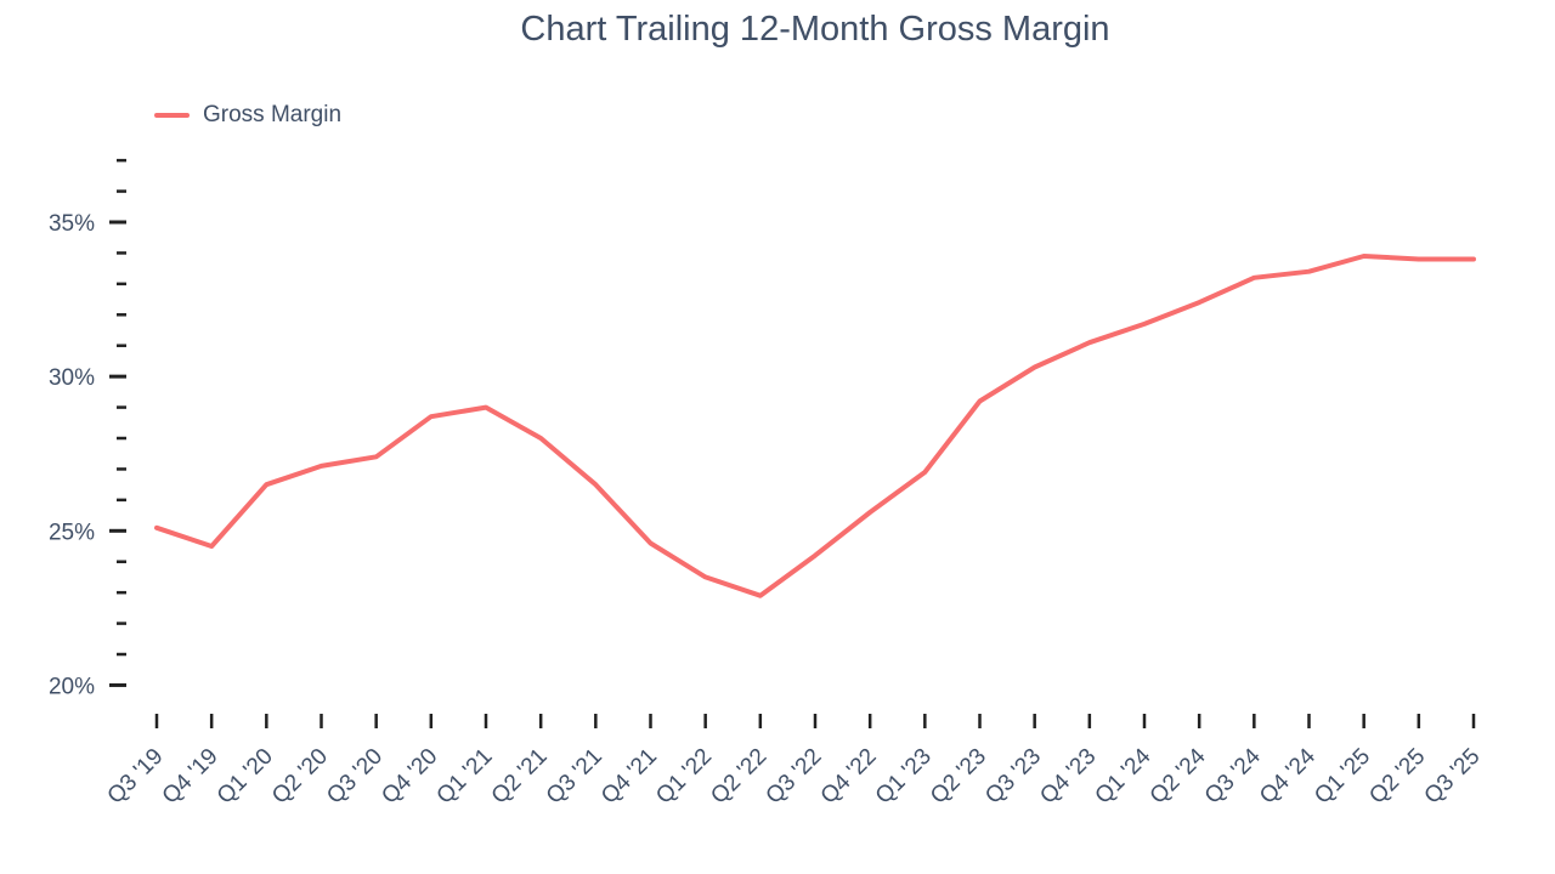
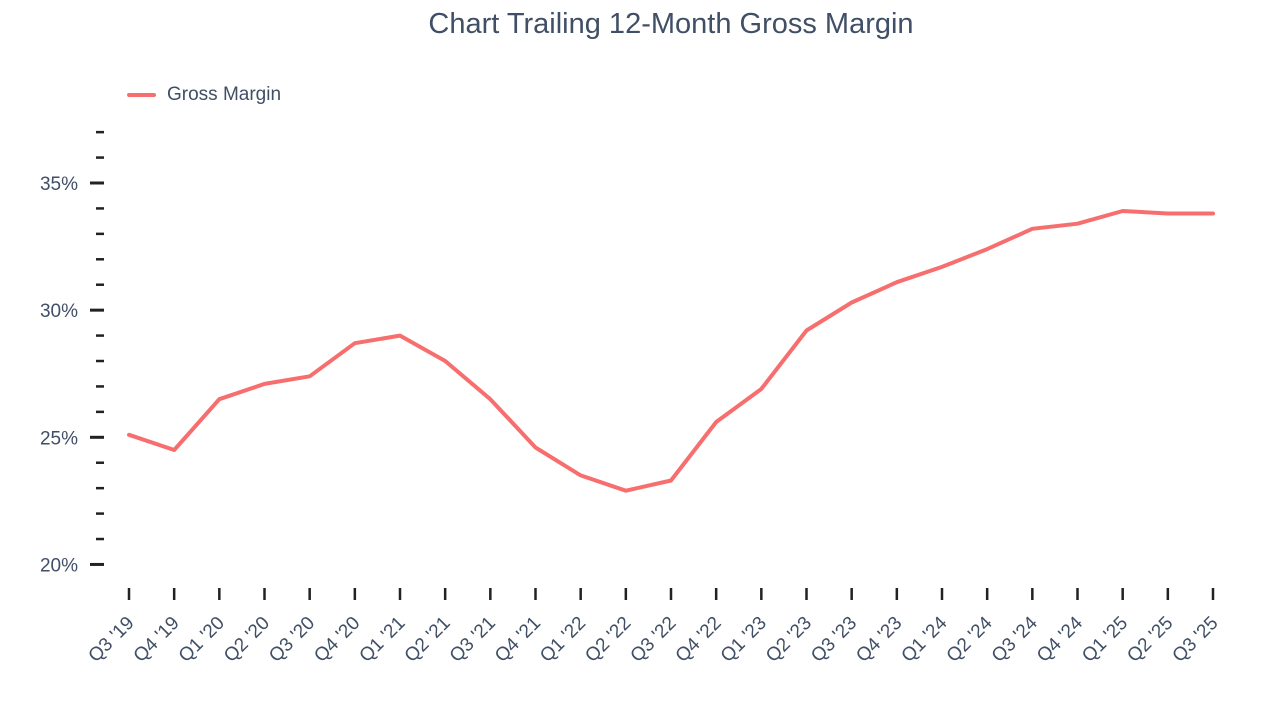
Q3 '22: 24.2% -> 23.3%
